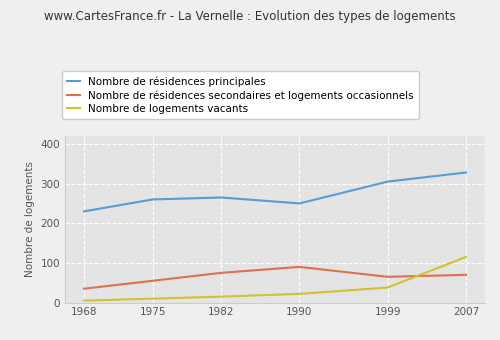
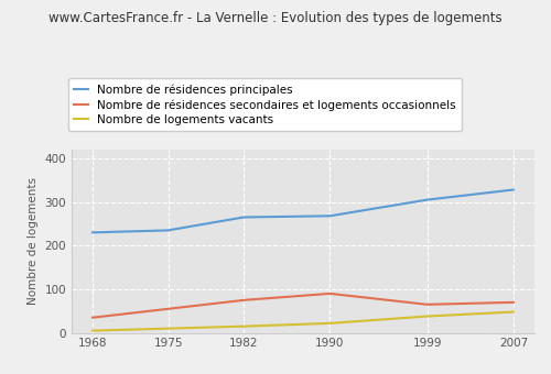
Nombre de résidences principales/1975: 260 -> 235
Nombre de résidences principales/1990: 250 -> 268
Nombre de logements vacants/2007: 115 -> 48
